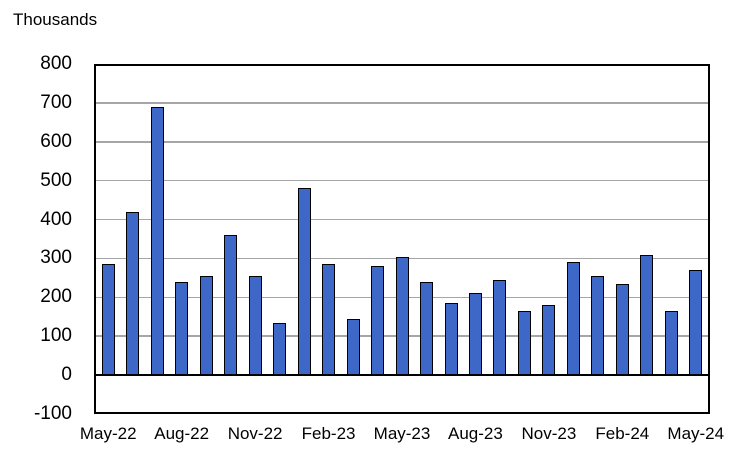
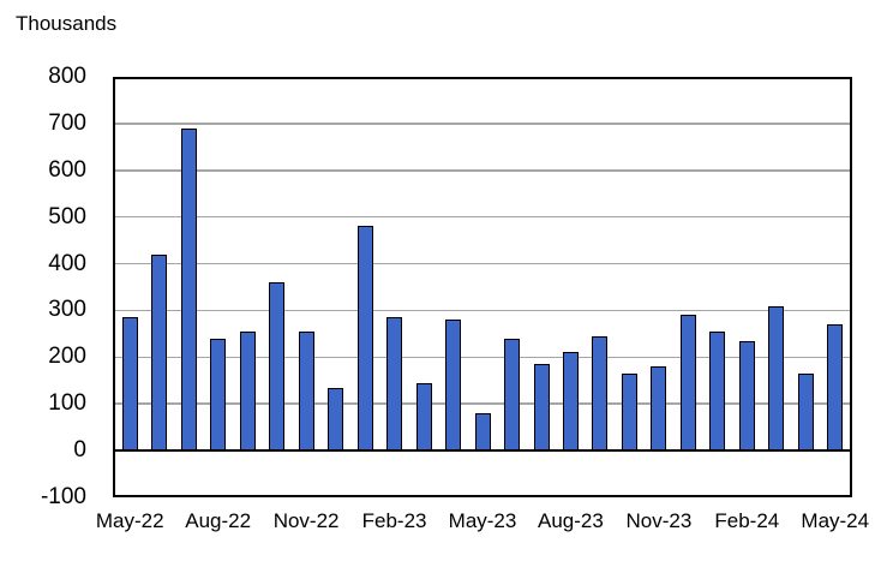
May-23: 300 -> 80
